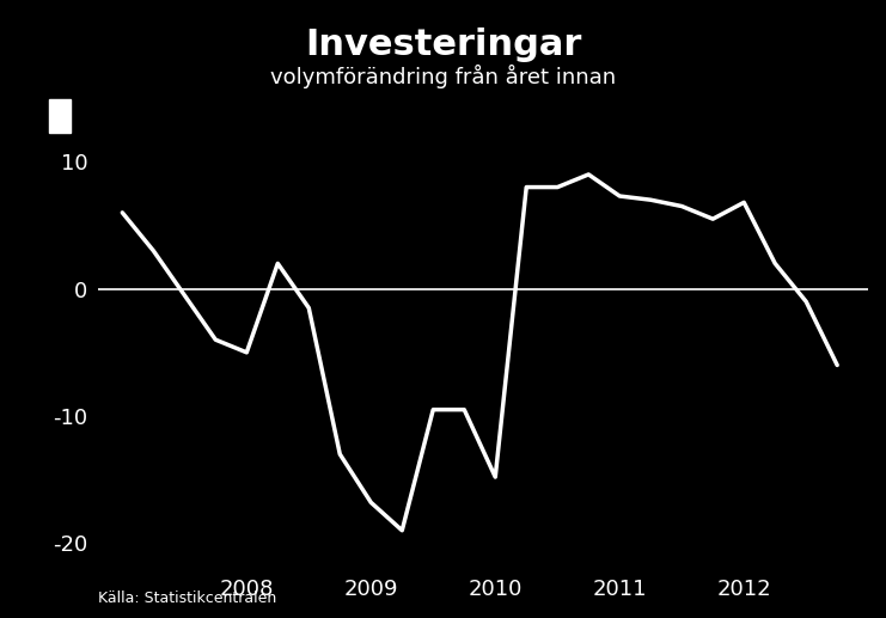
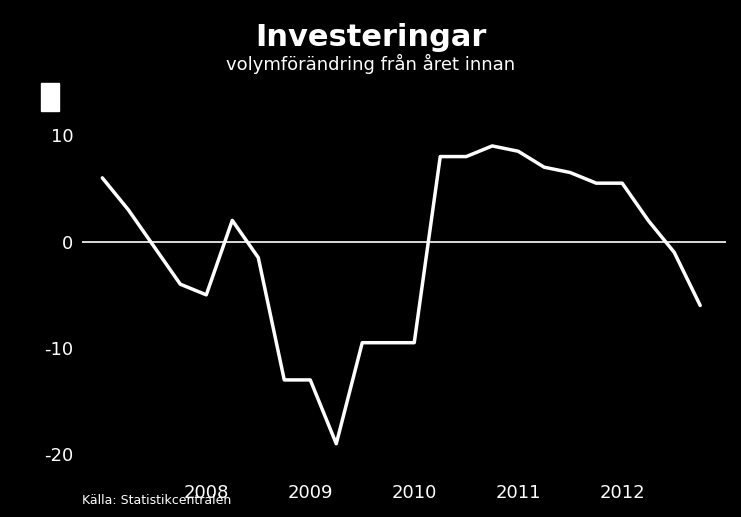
2009: -16.8 -> -13.0
2010: -14.8 -> -9.5
2011: 7.3 -> 8.5
2012: 6.8 -> 5.5
